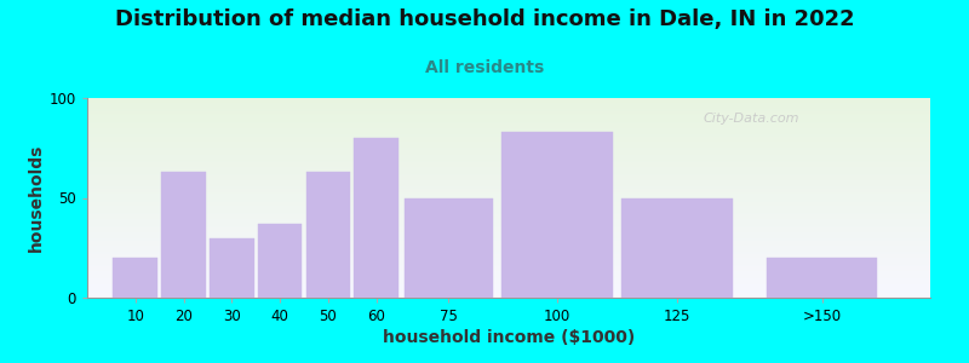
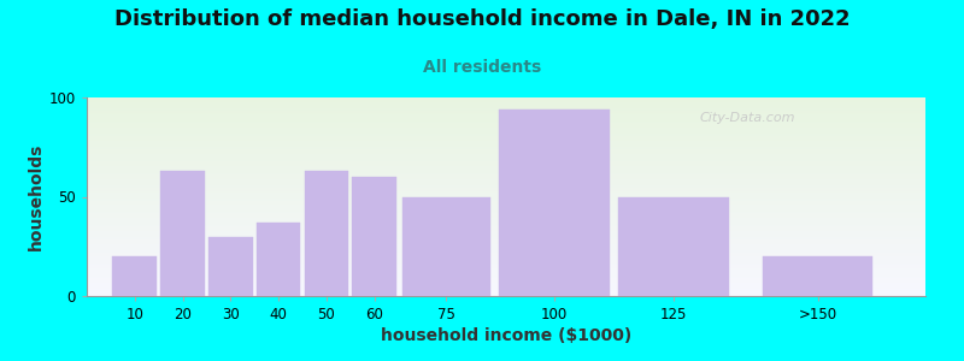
60: 80 -> 60
100: 83 -> 94
